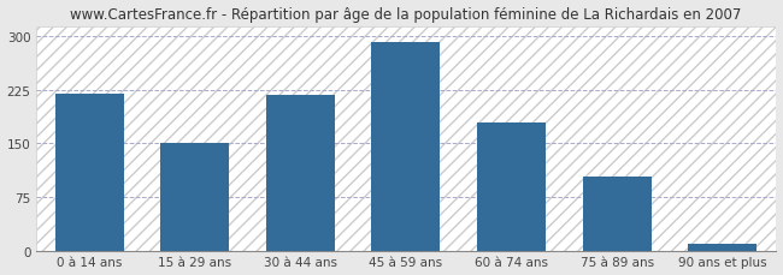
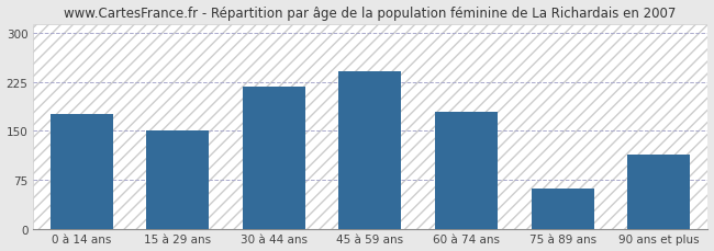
0 à 14 ans: 220 -> 176
45 à 59 ans: 293 -> 242
75 à 89 ans: 103 -> 62
90 ans et plus: 10 -> 114
